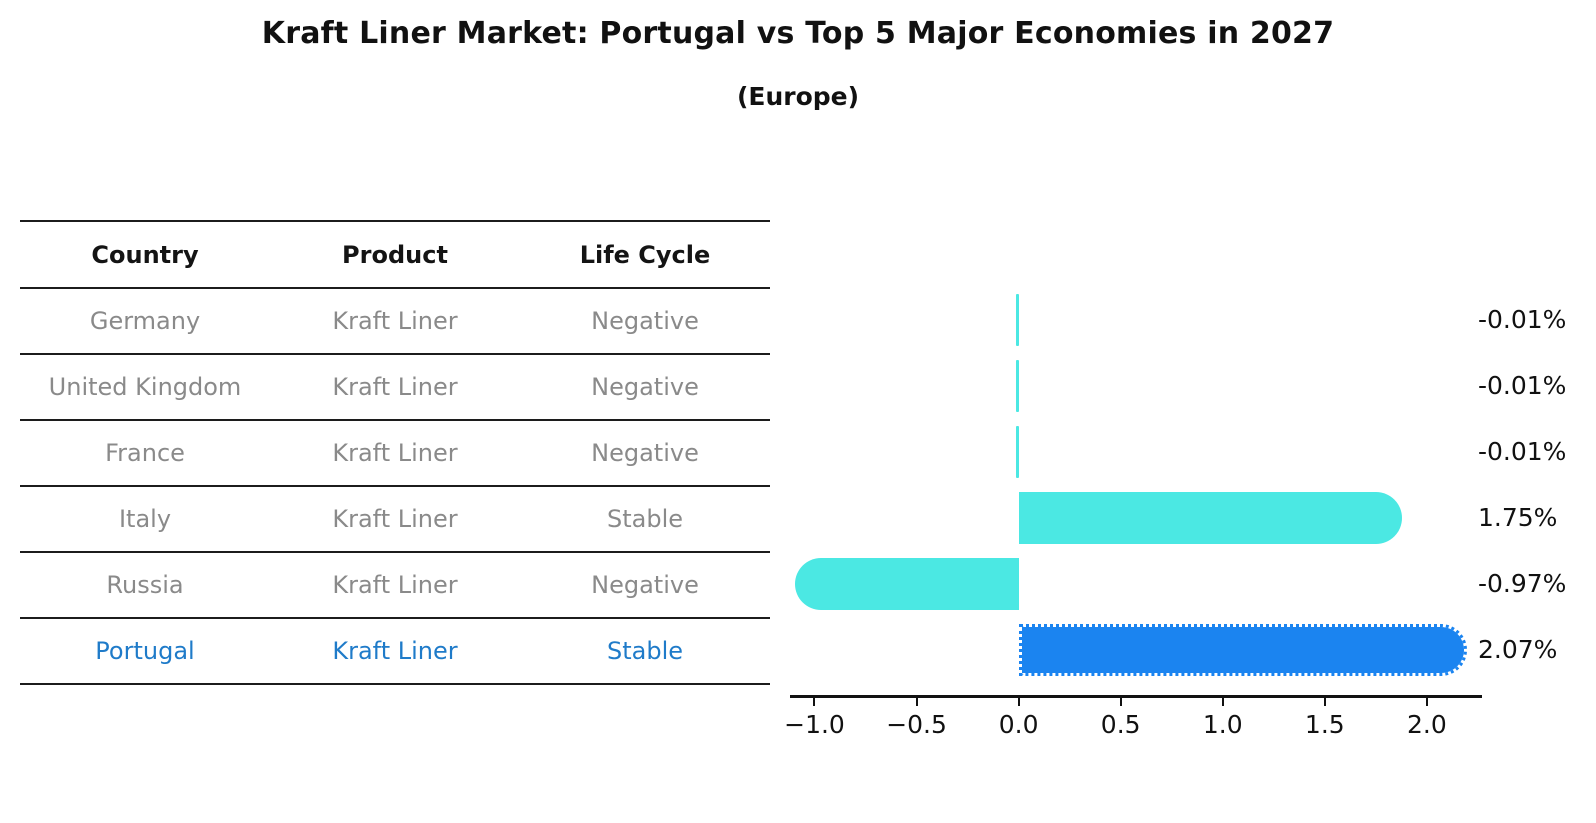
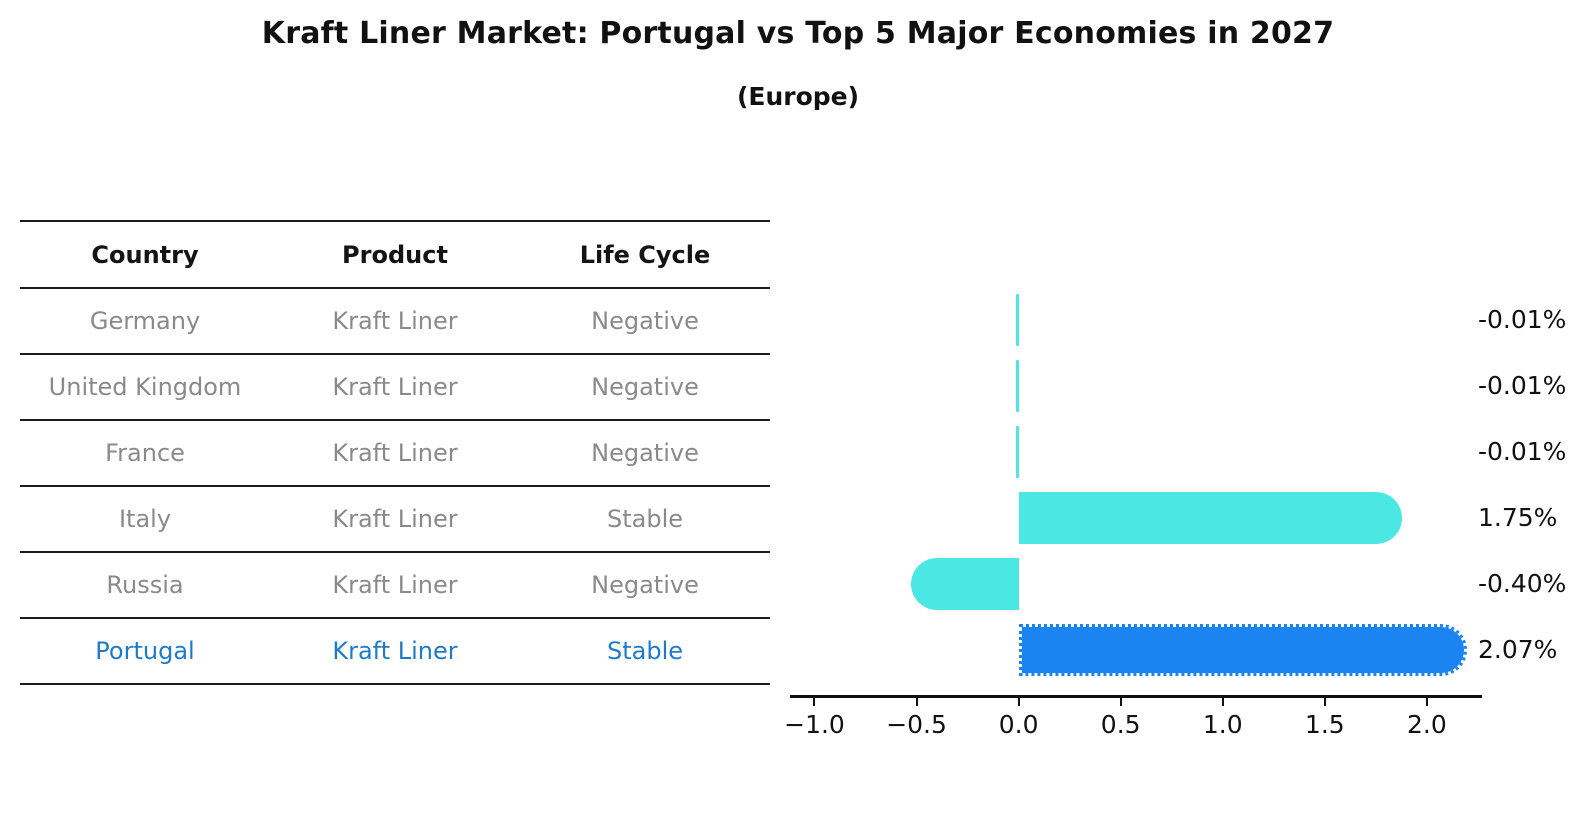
Russia: -0.97% -> -0.40%
